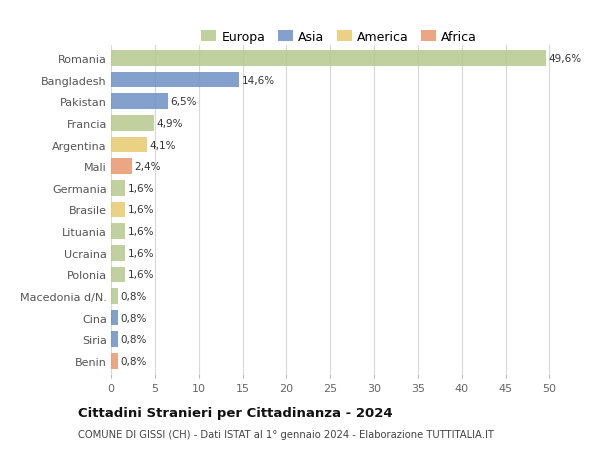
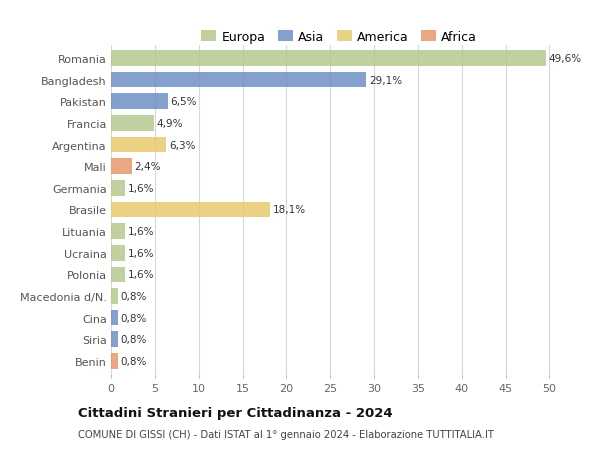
Bangladesh: 14,6% -> 29,1%
Argentina: 4,1% -> 6,3%
Brasile: 1,6% -> 18,1%
